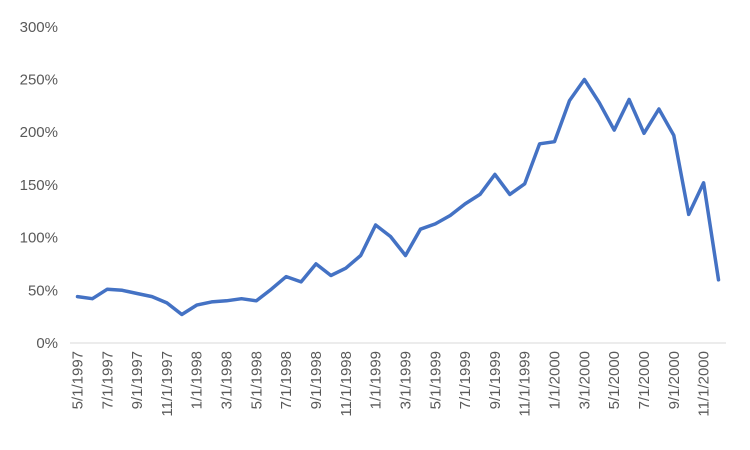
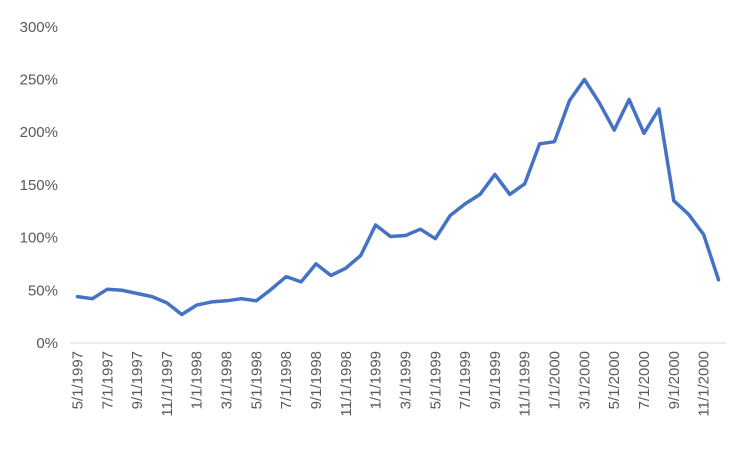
3/1/1999: 83% -> 102%
5/1/1999: 113% -> 99%
9/1/2000: 197% -> 135%
11/1/2000: 152% -> 103%
